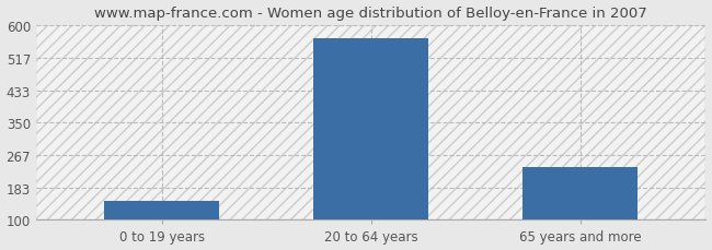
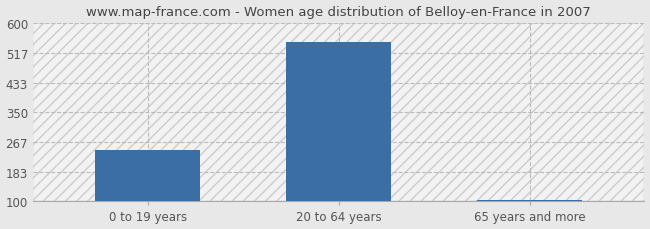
0 to 19 years: 150 -> 243
20 to 64 years: 565 -> 547
65 years and more: 235 -> 104
